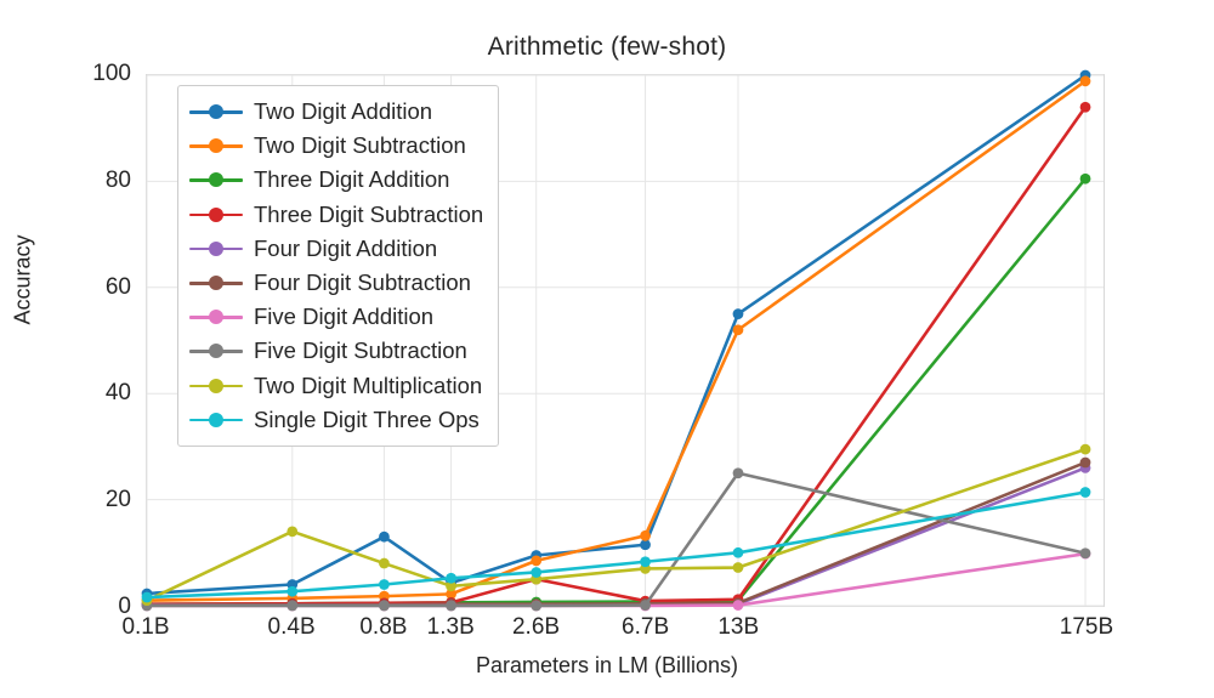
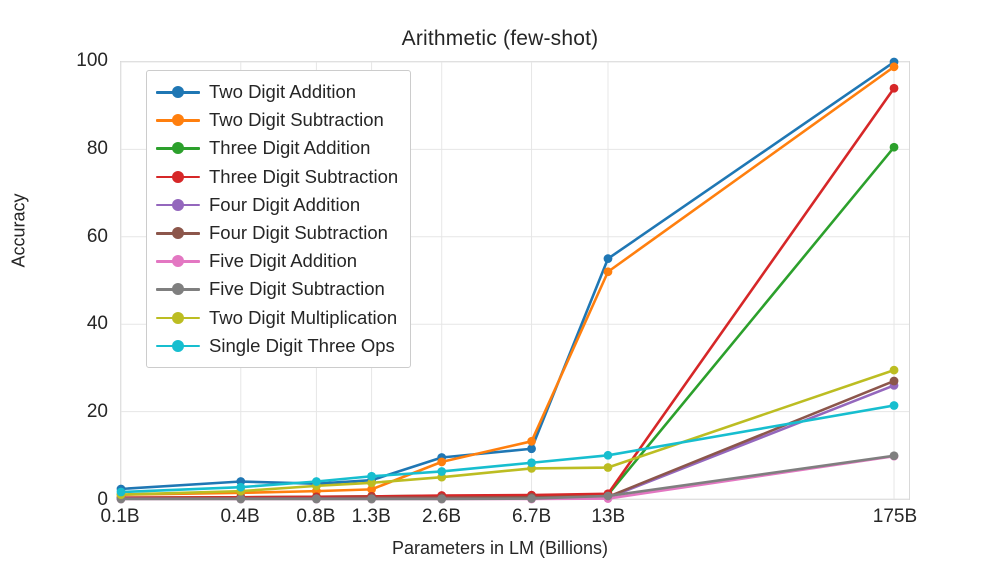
Two Digit Multiplication/0.4B: 14 -> 2
Two Digit Addition/0.8B: 13 -> 4
Two Digit Multiplication/0.8B: 8 -> 3
Three Digit Subtraction/2.6B: 5 -> 1
Five Digit Subtraction/13B: 25 -> 1
